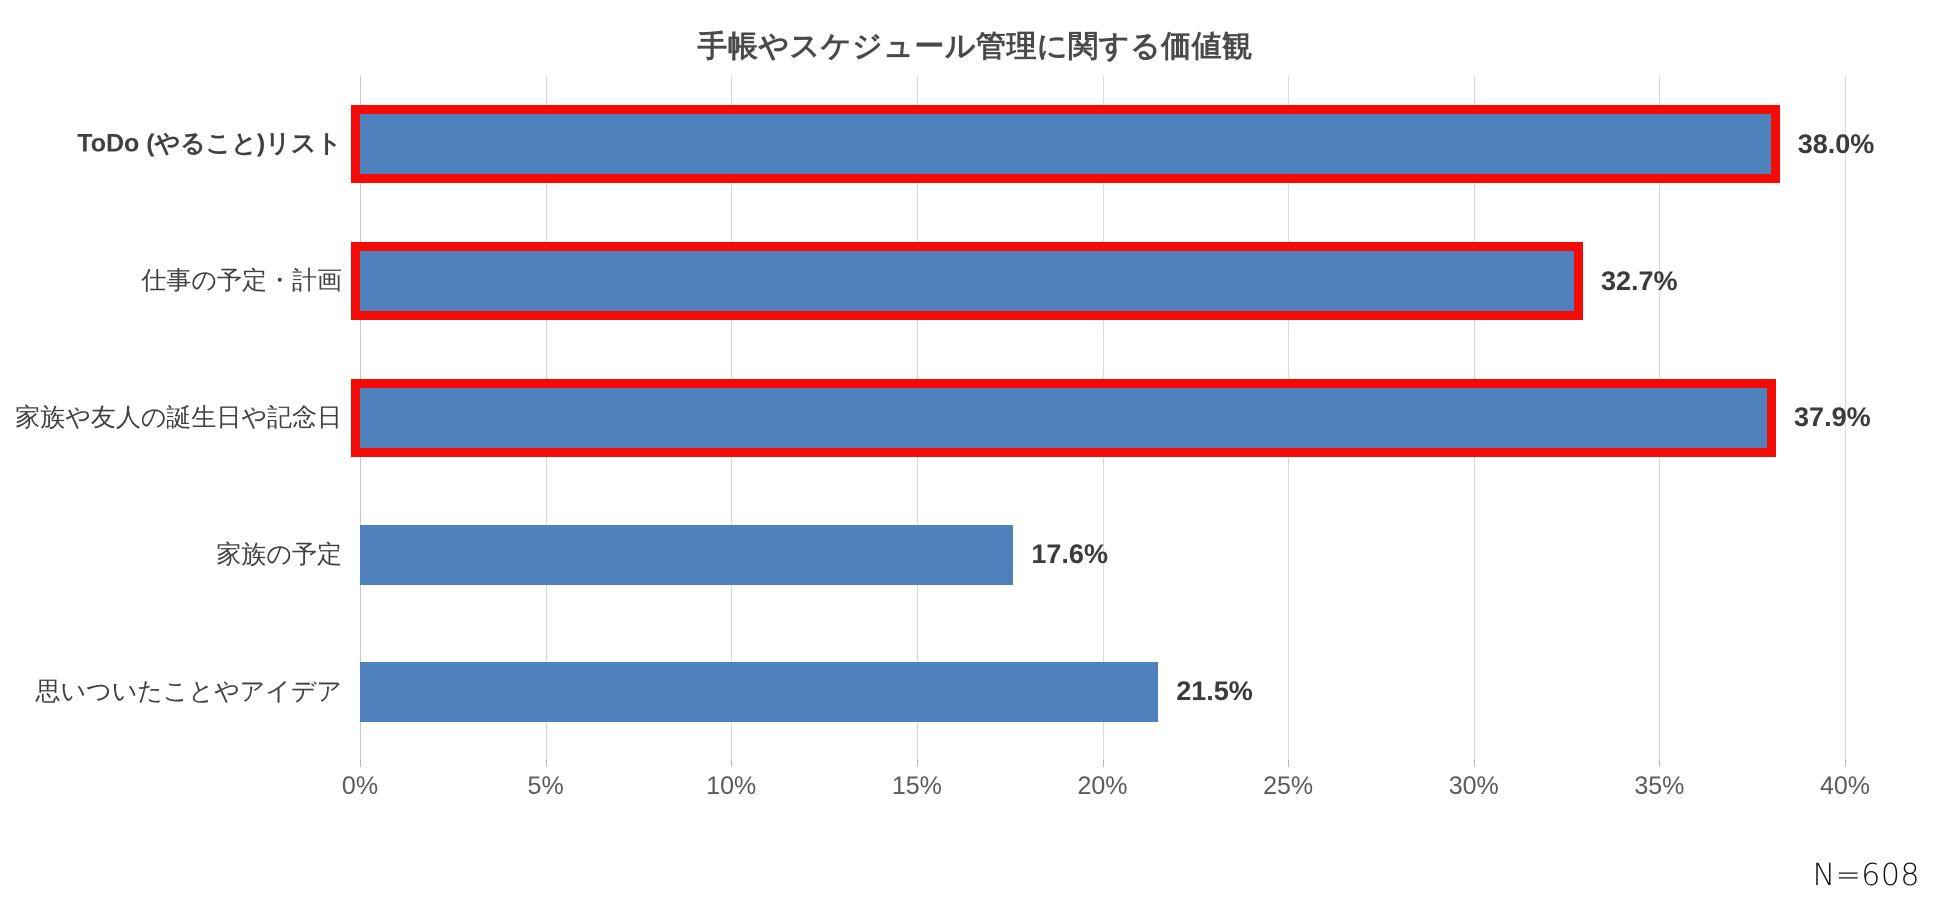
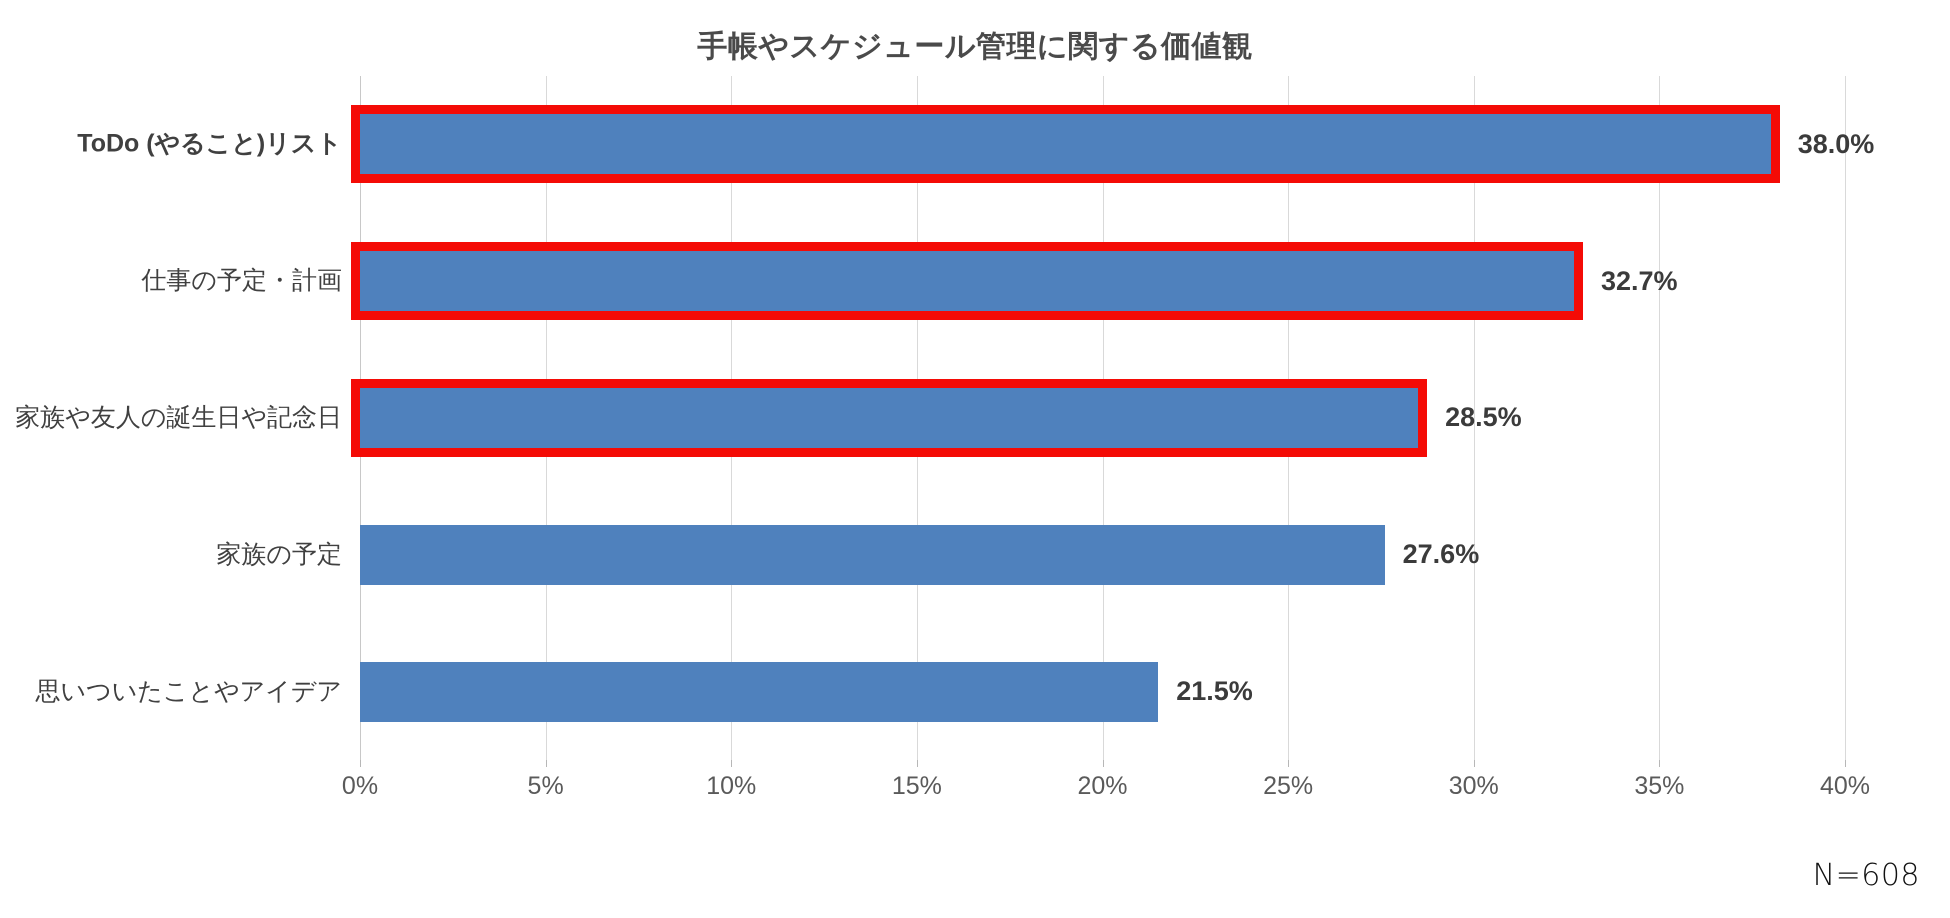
家族や友人の誕生日や記念日: 37.9% -> 28.5%
家族の予定: 17.6% -> 27.6%
